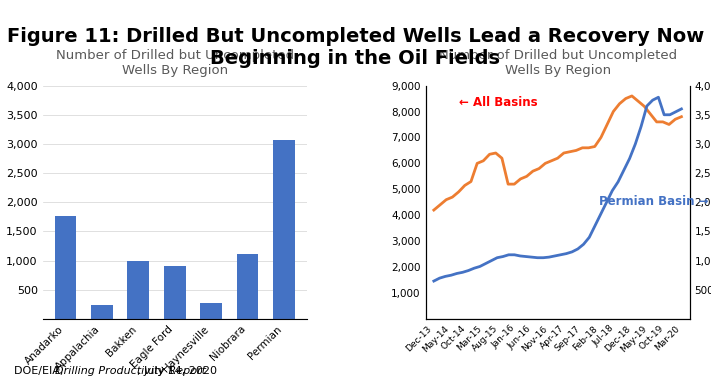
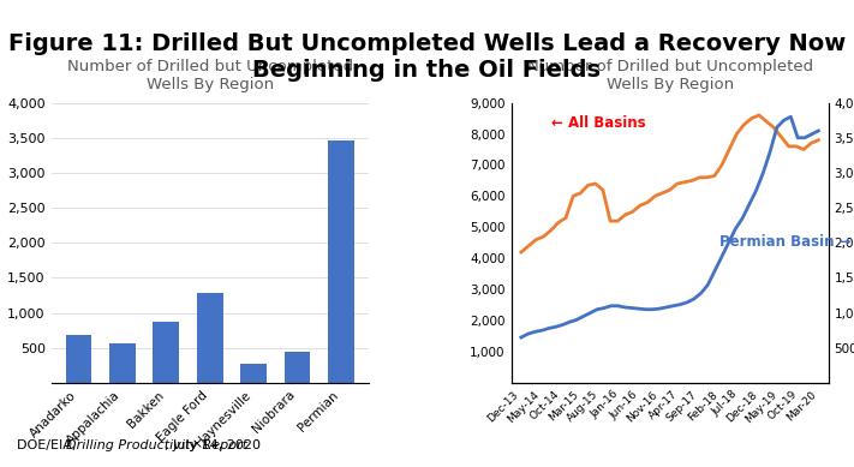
Anadarko: 1,760 -> 680
Appalachia: 240 -> 560
Bakken: 1,000 -> 870
Eagle Ford: 900 -> 1,290
Niobrara: 1,120 -> 450
Permian: 3,060 -> 3,460
